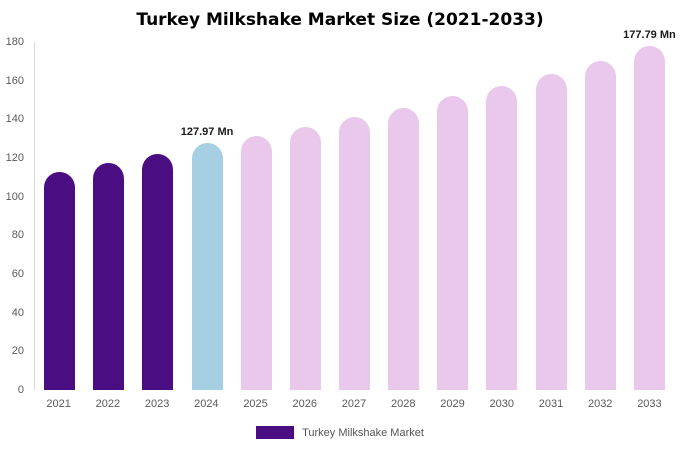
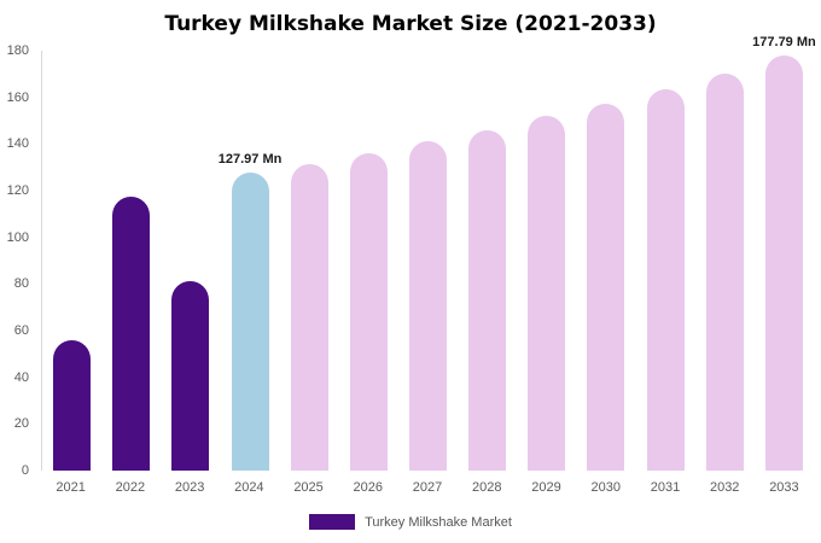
2021: 113 -> 56
2023: 122 -> 81
